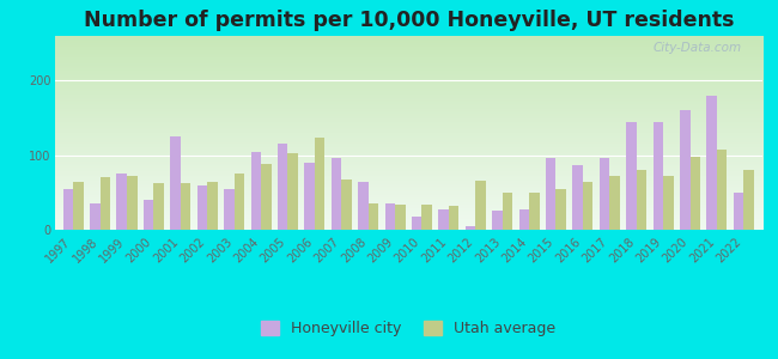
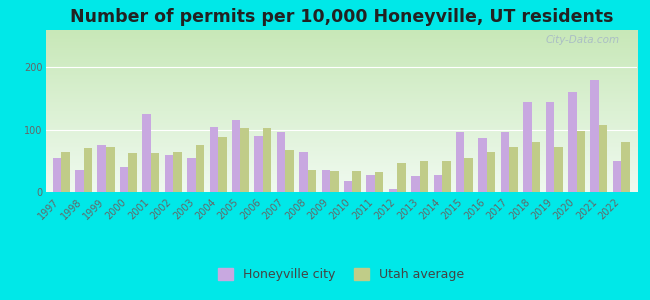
Utah average/2006: 124 -> 103
Utah average/2012: 66 -> 47
